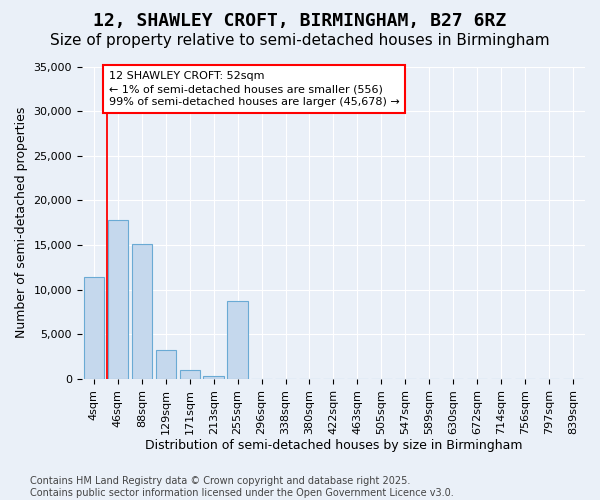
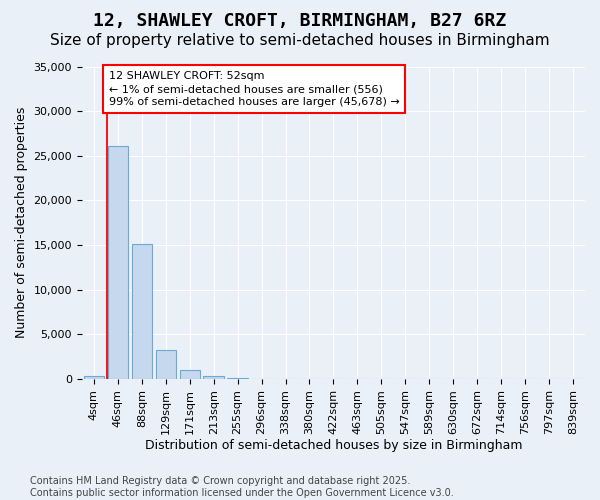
4sqm: 11,400 -> 400
46sqm: 17,800 -> 26,100
255sqm: 8,800 -> 100
